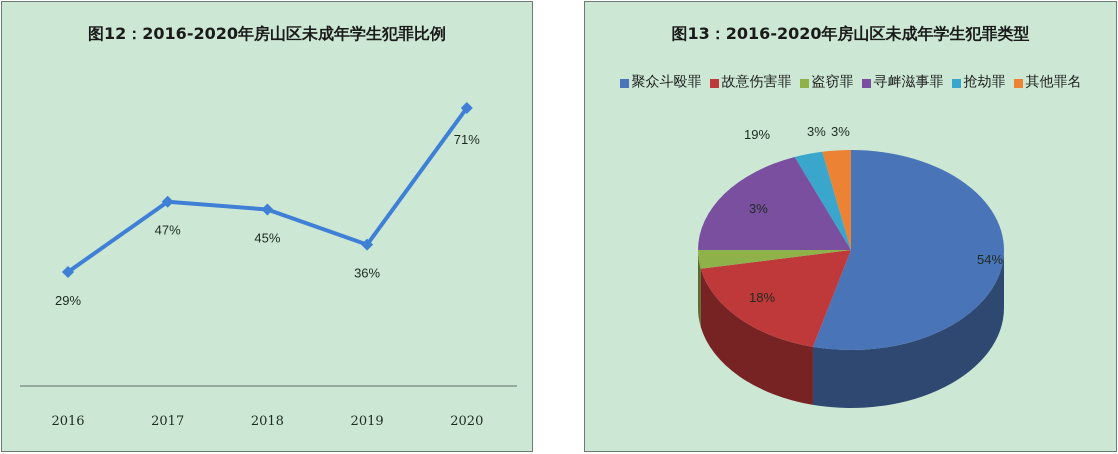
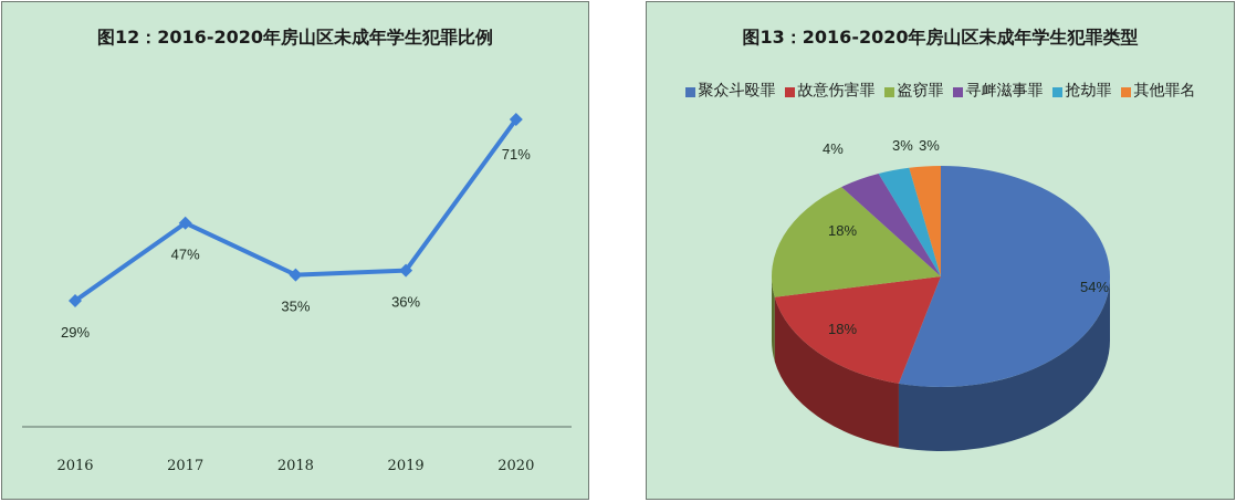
图12：2016-2020年房山区未成年学生犯罪比例/2018: 45% -> 35%
图13：2016-2020年房山区未成年学生犯罪类型/盗窃罪: 3% -> 18%
图13：2016-2020年房山区未成年学生犯罪类型/寻衅滋事罪: 19% -> 4%
